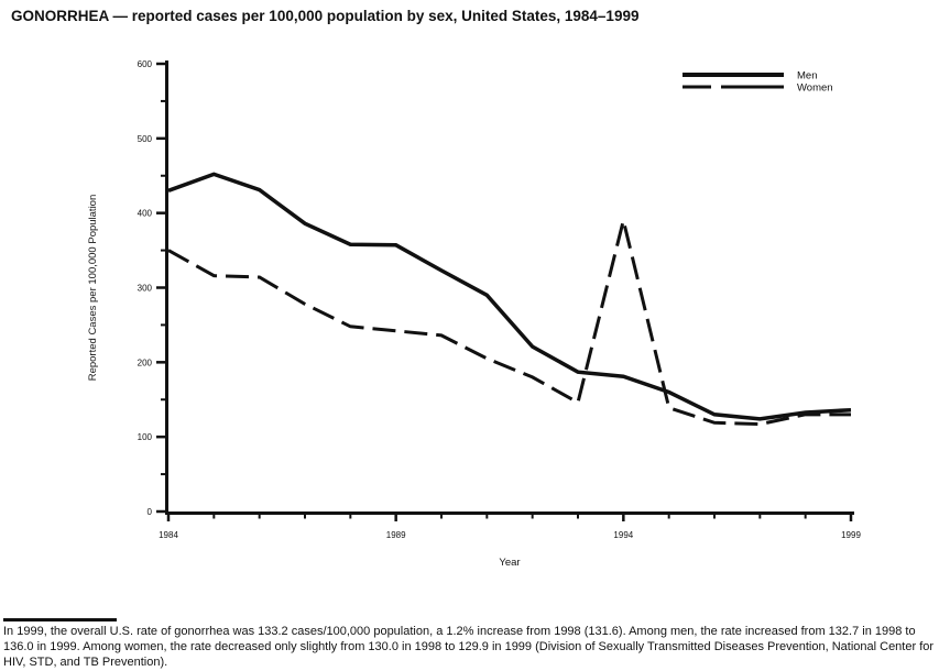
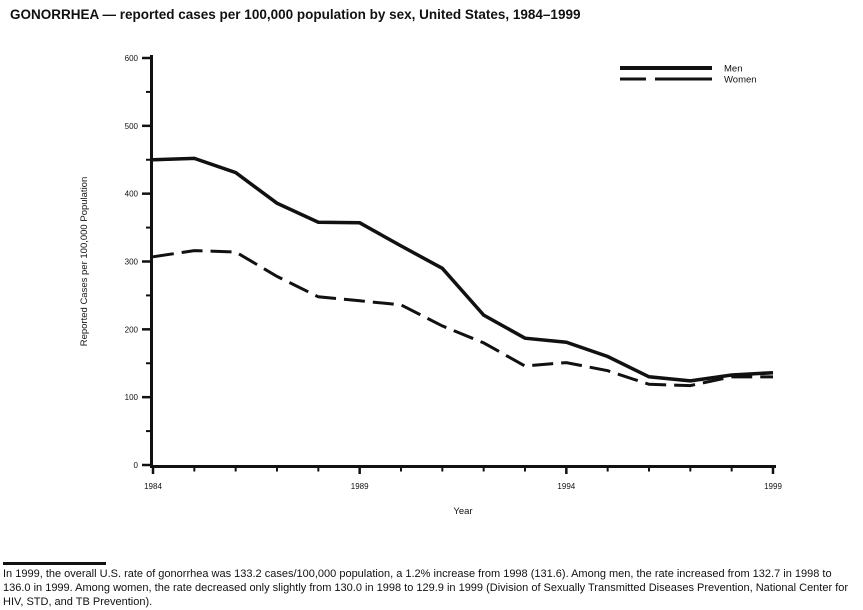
Men/1984: 430 -> 450
Women/1984: 350 -> 310
Women/1994: 390 -> 150
